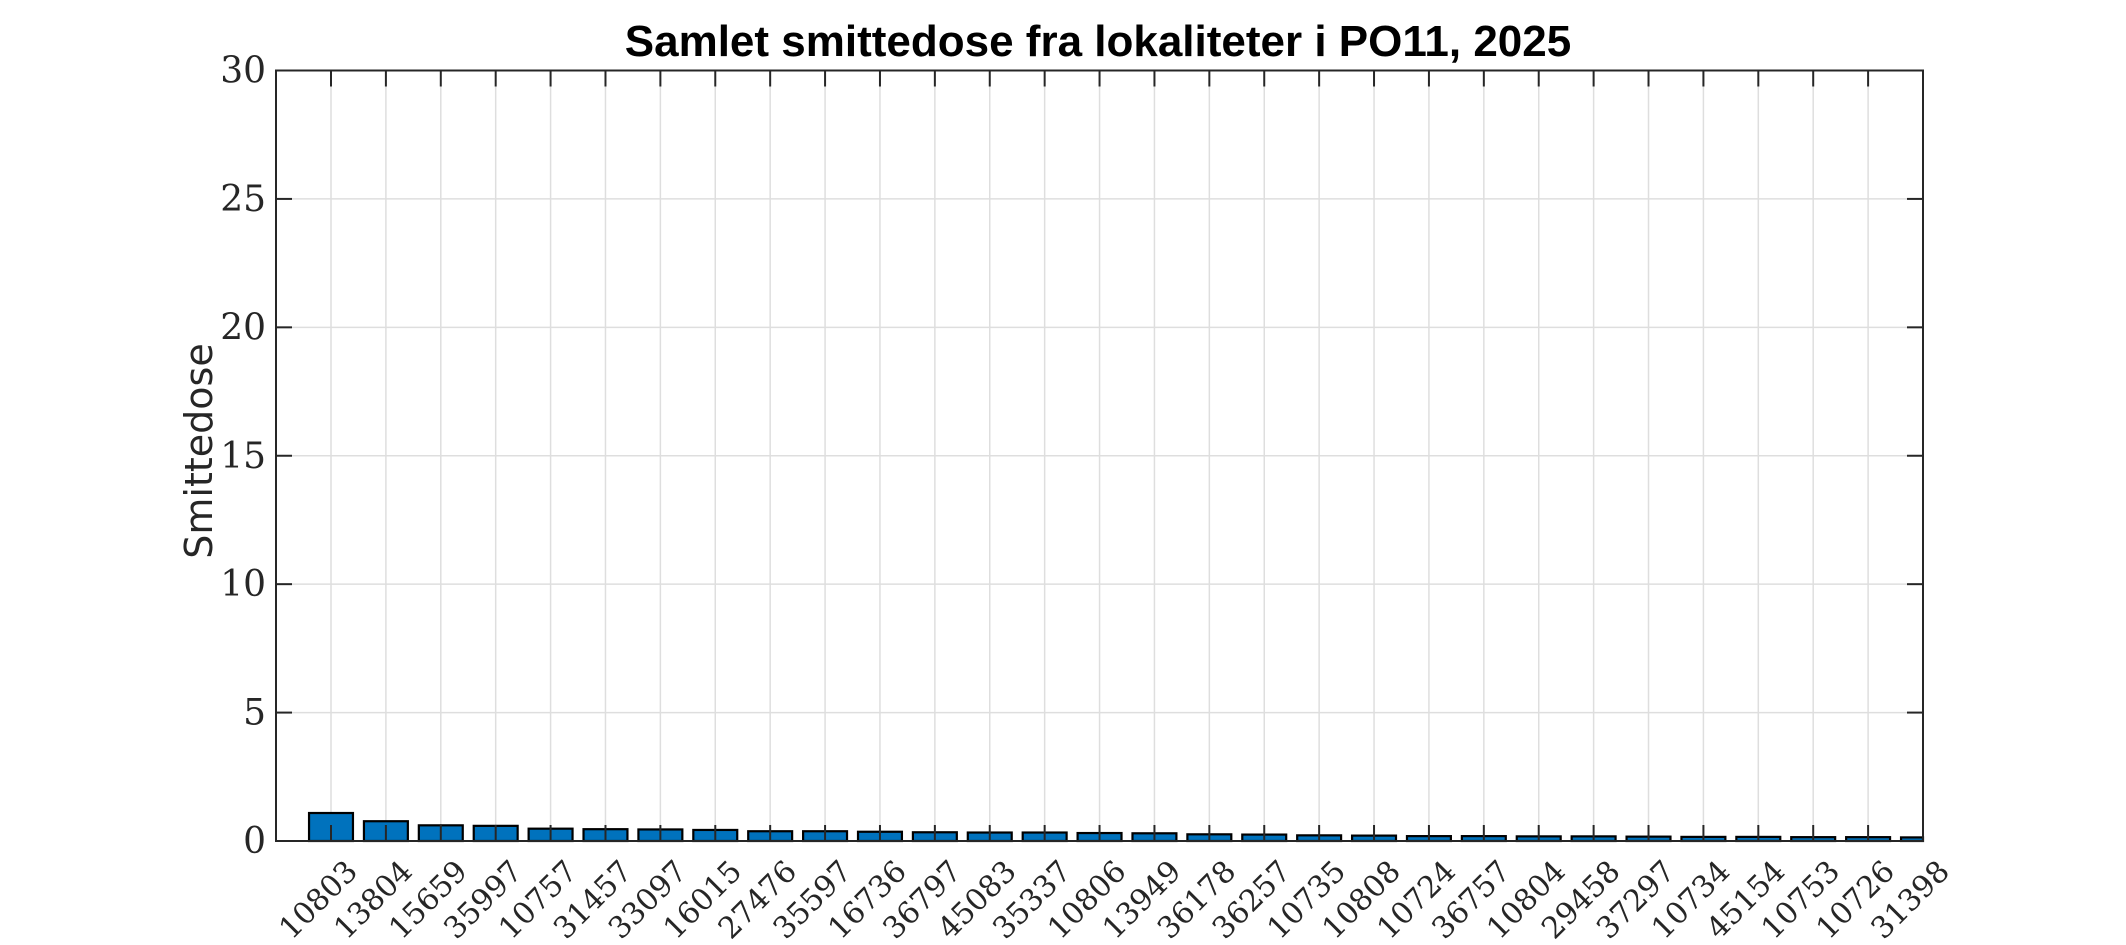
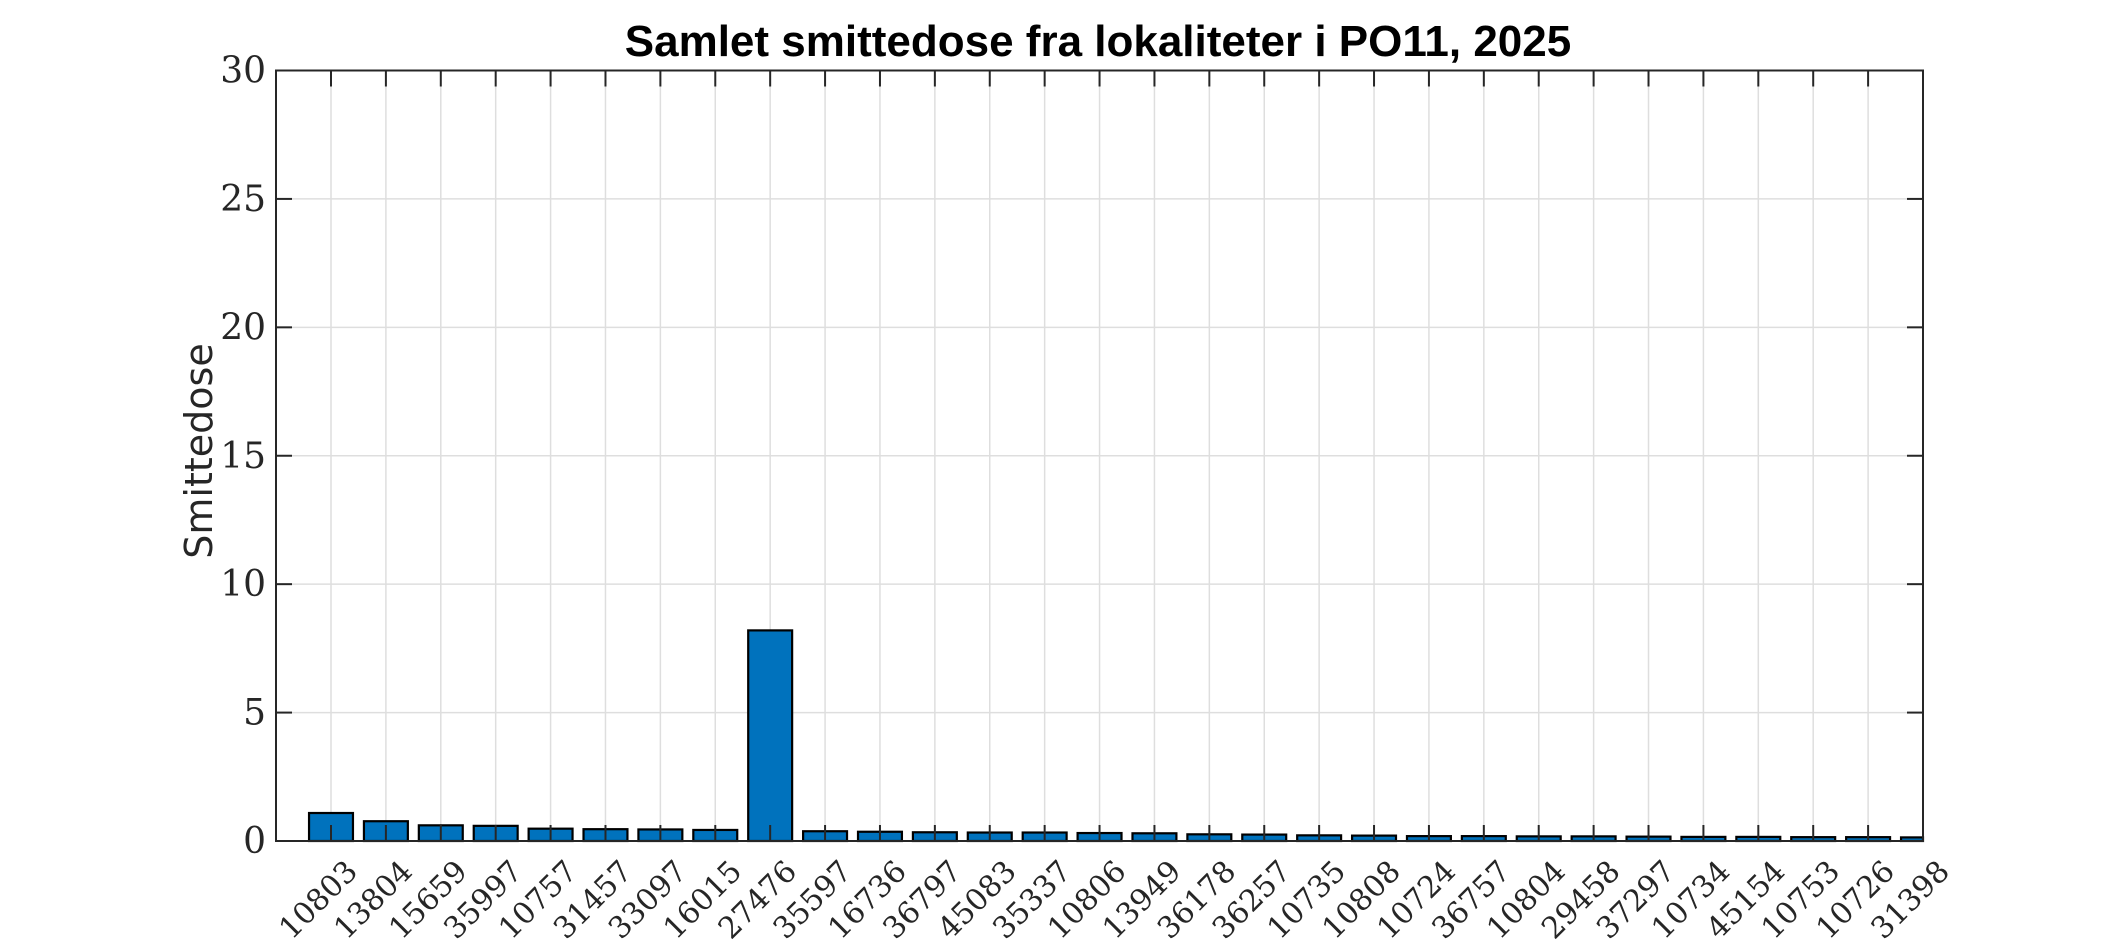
27476: 0.4 -> 8.2
